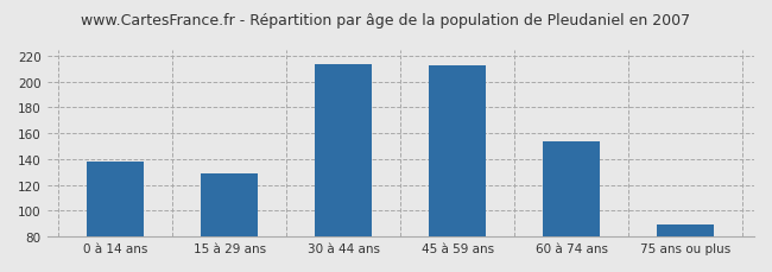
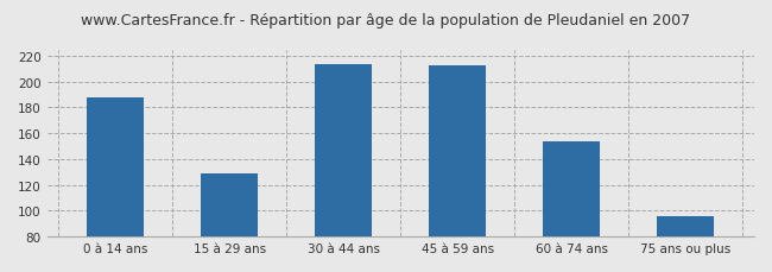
0 à 14 ans: 138 -> 188
75 ans ou plus: 89 -> 96
